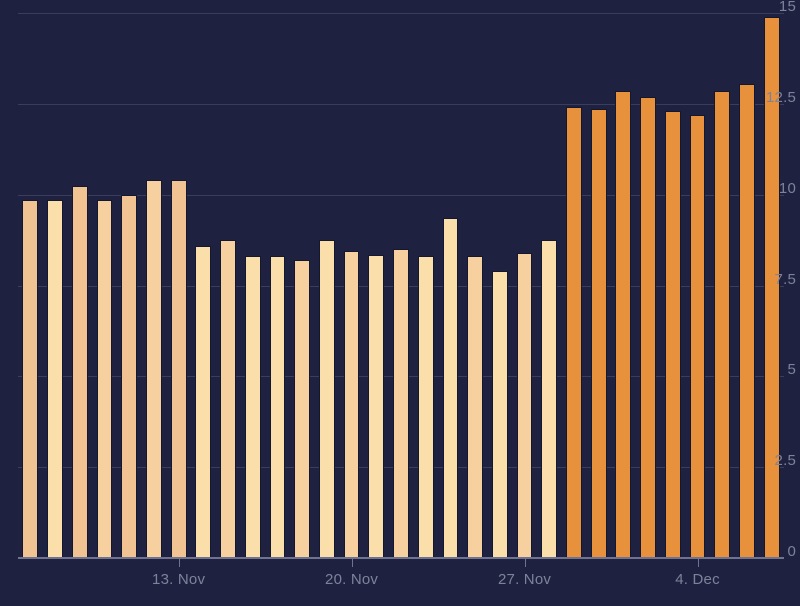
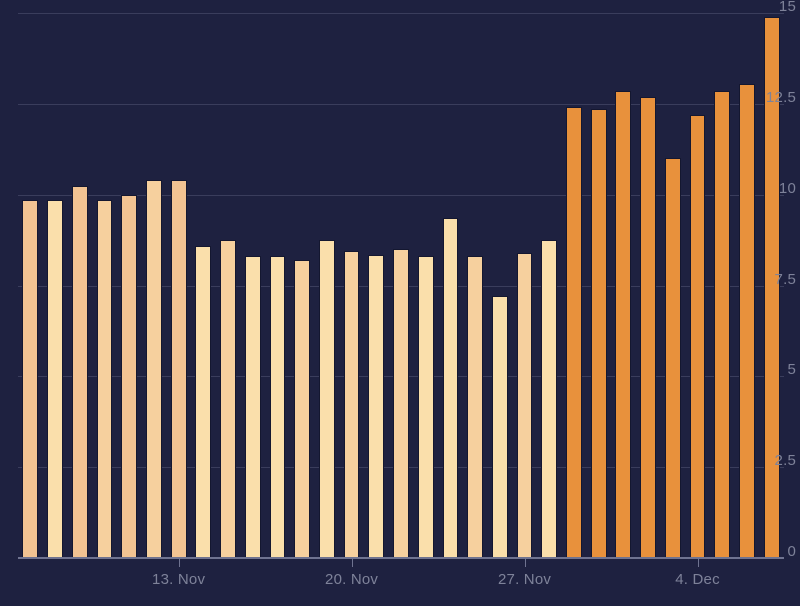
27. Nov: 7.9 -> 7.2
4. Dec: 12.3 -> 11.0
